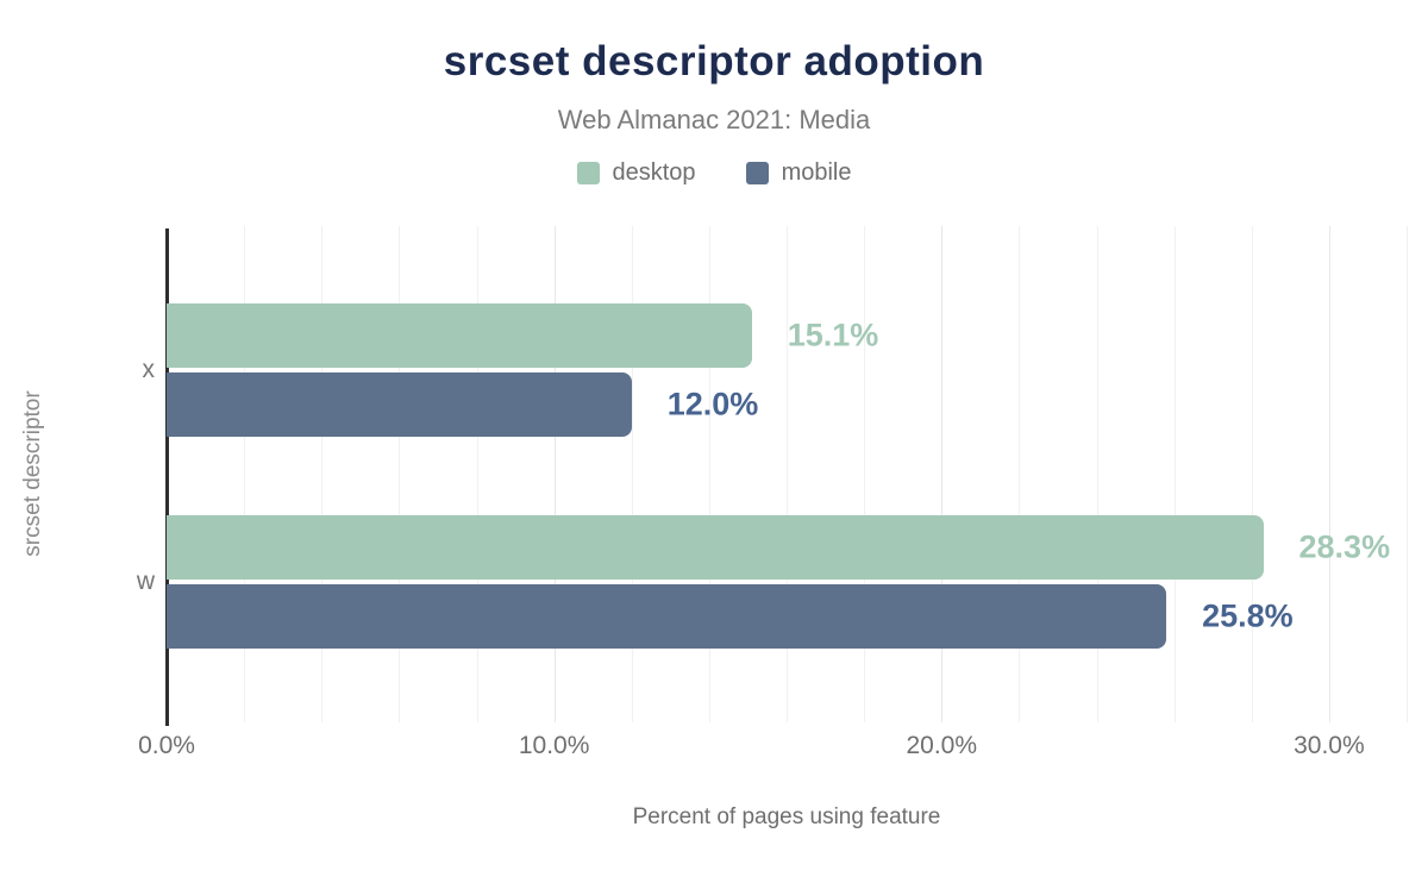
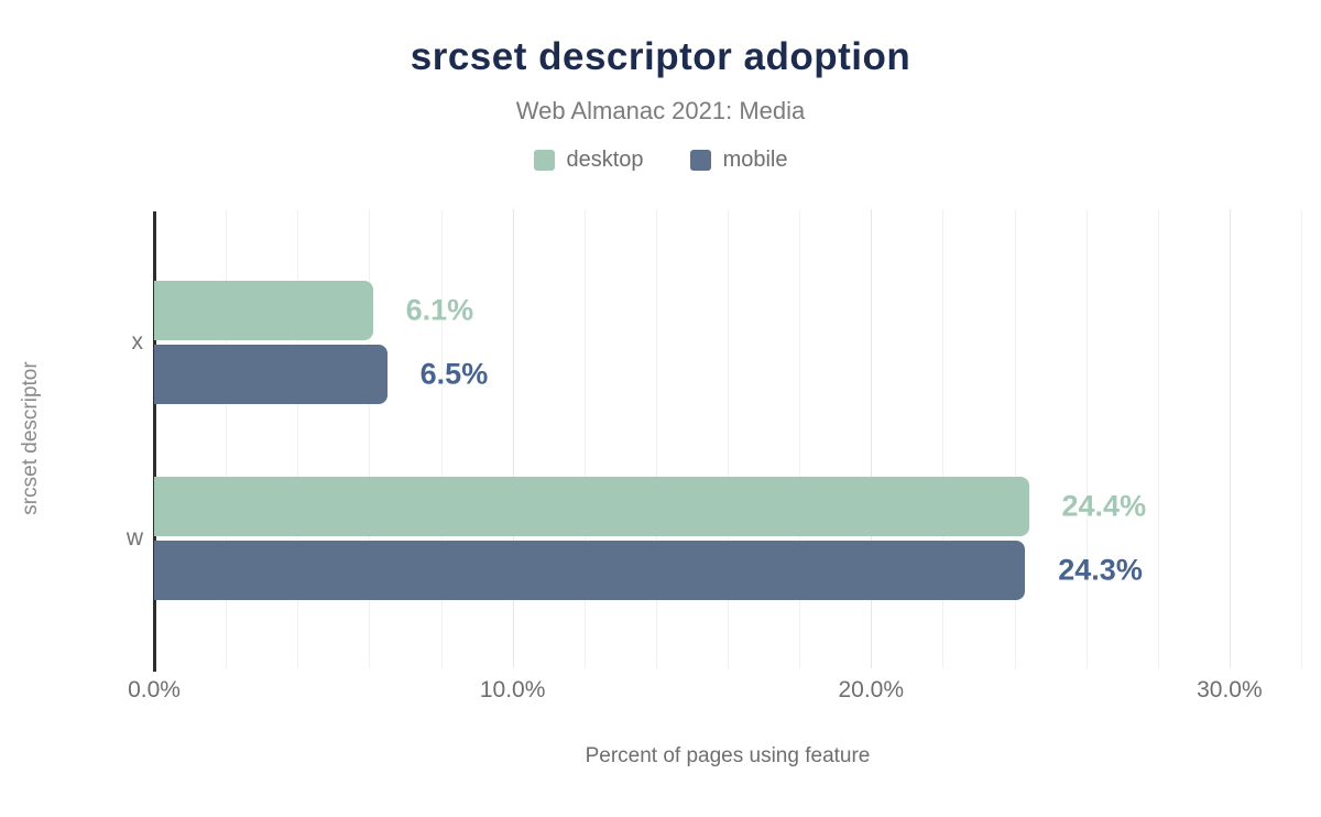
desktop/x: 15.1% -> 6.1%
mobile/x: 12.0% -> 6.5%
desktop/w: 28.3% -> 24.4%
mobile/w: 25.8% -> 24.3%
